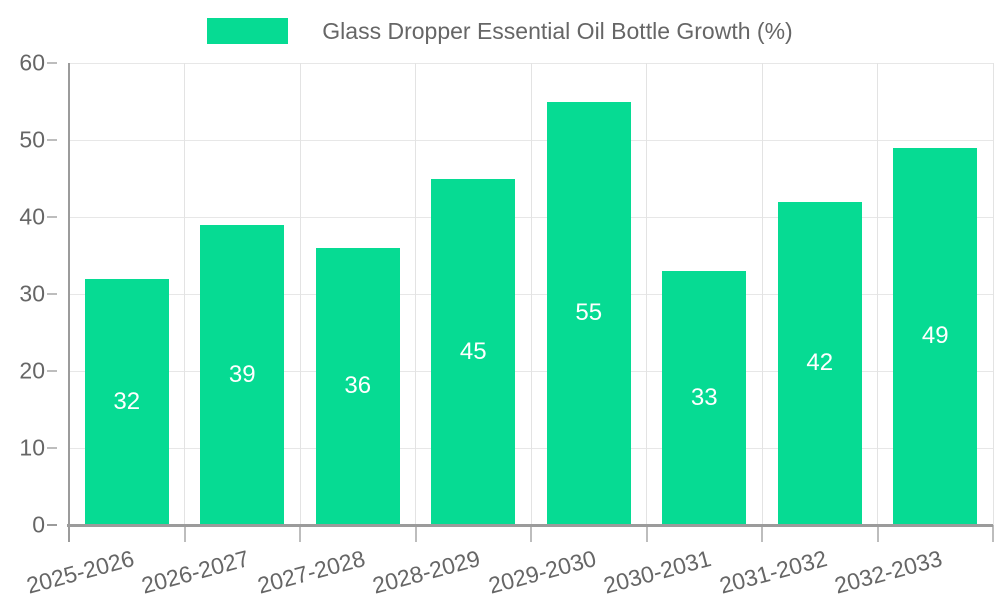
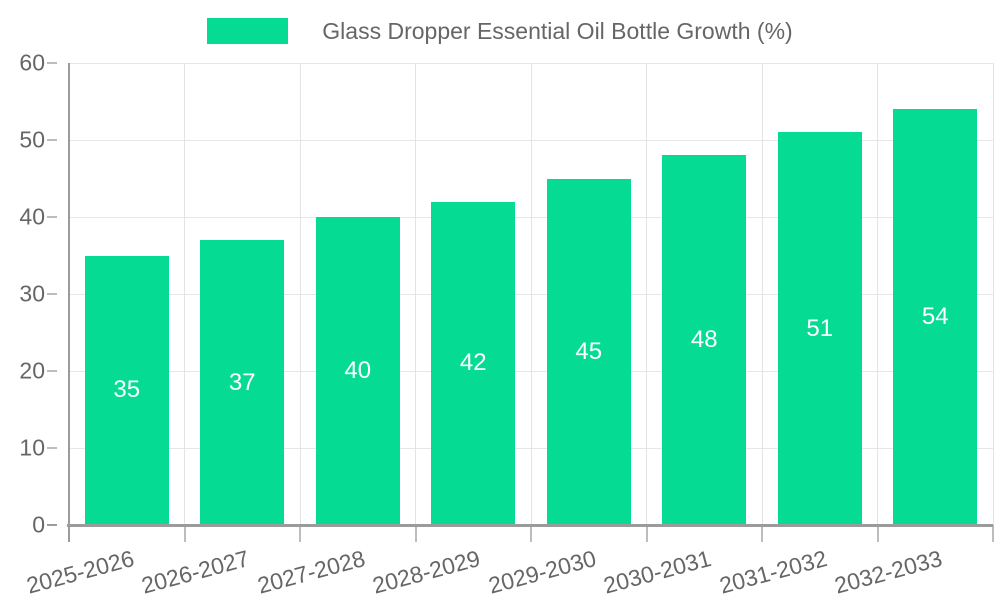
2025-2026: 32 -> 35
2026-2027: 39 -> 37
2027-2028: 36 -> 40
2028-2029: 45 -> 42
2029-2030: 55 -> 45
2030-2031: 33 -> 48
2031-2032: 42 -> 51
2032-2033: 49 -> 54
